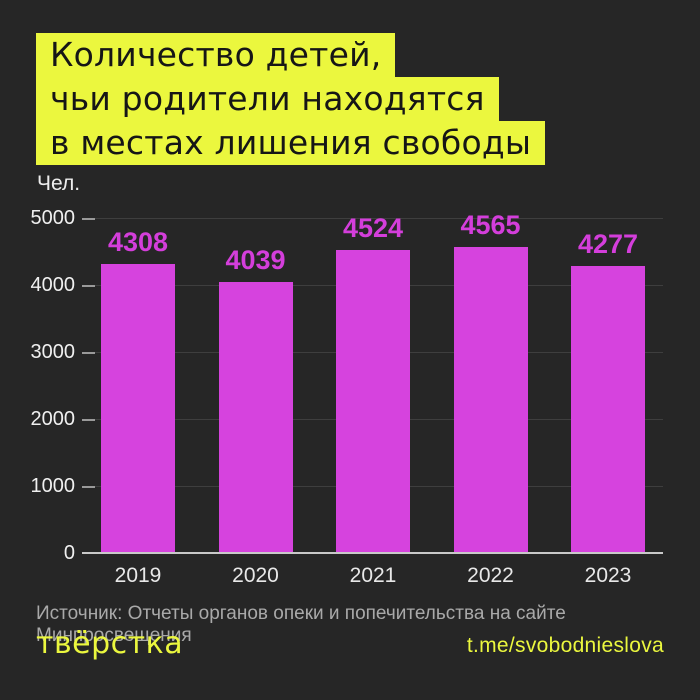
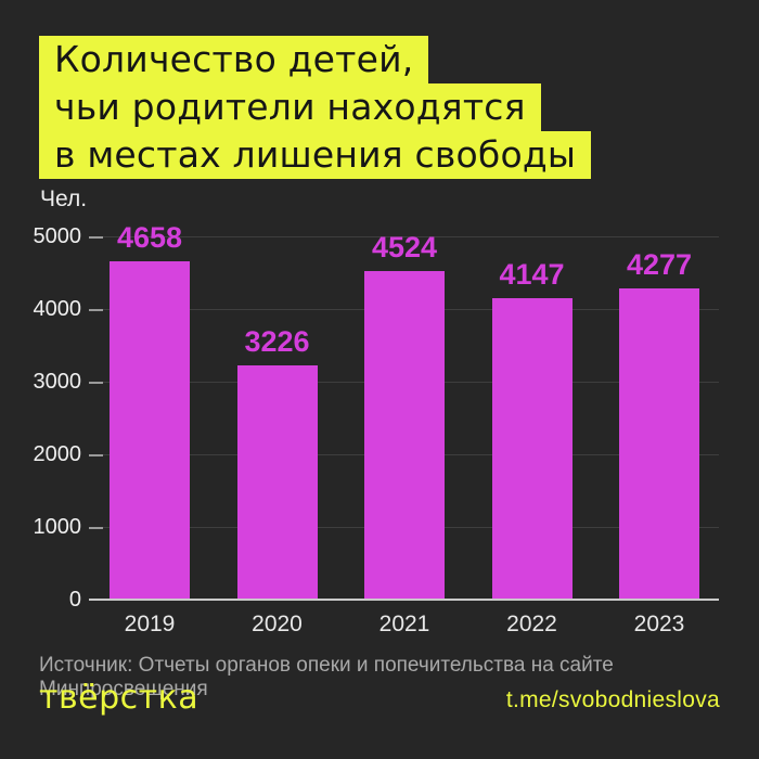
2019: 4308 -> 4658
2020: 4039 -> 3226
2022: 4565 -> 4147
